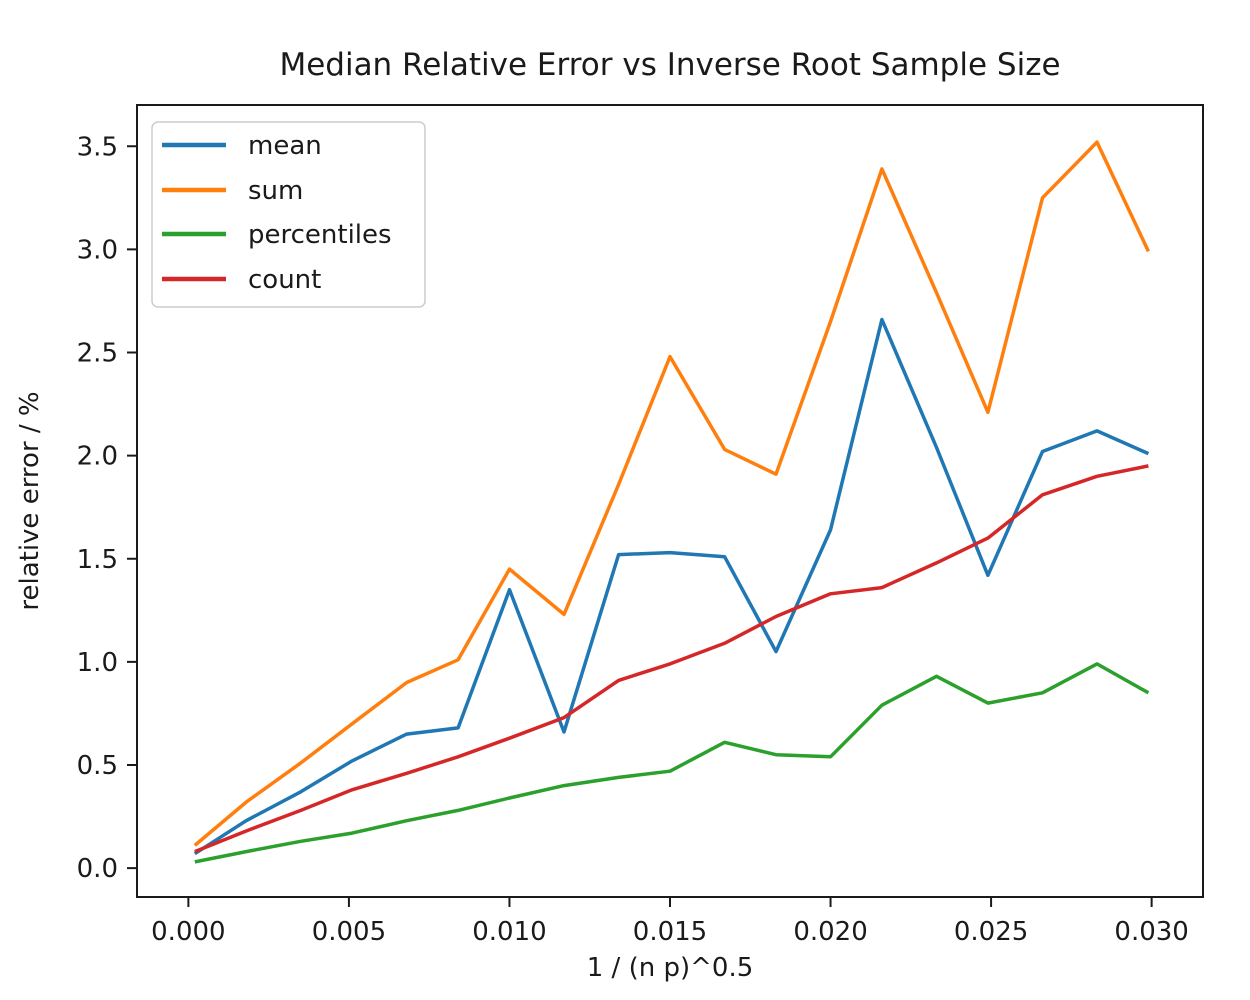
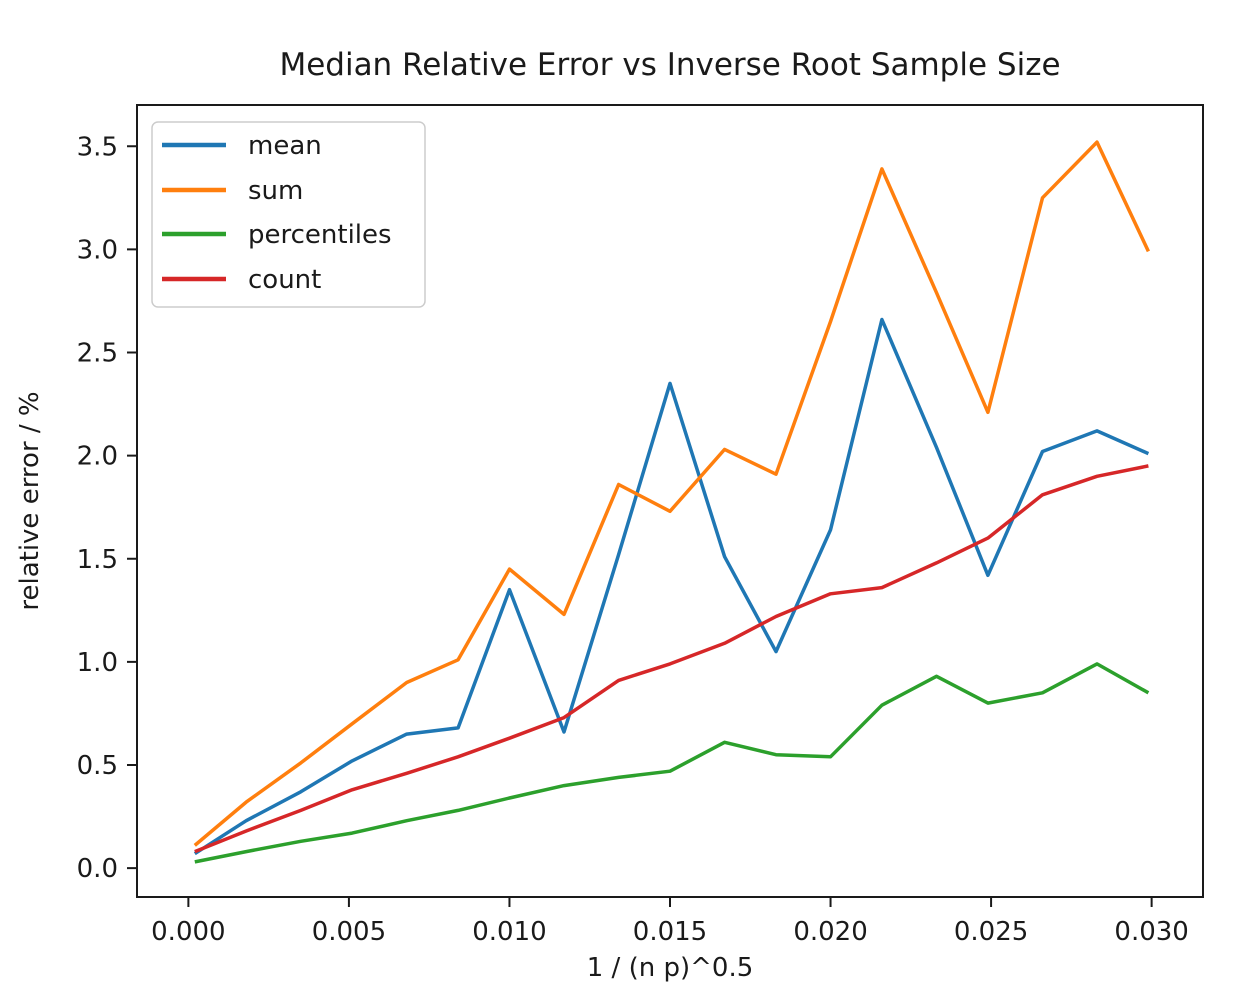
mean/0.015: 1.53 -> 2.35
sum/0.015: 2.48 -> 1.73
